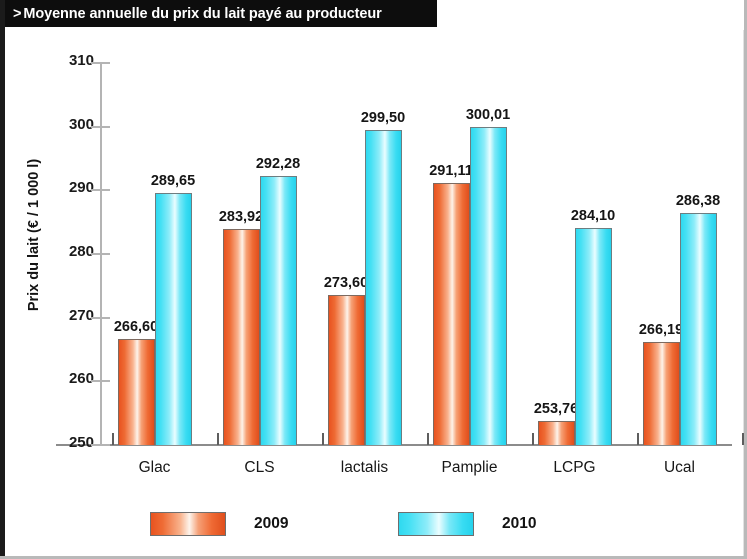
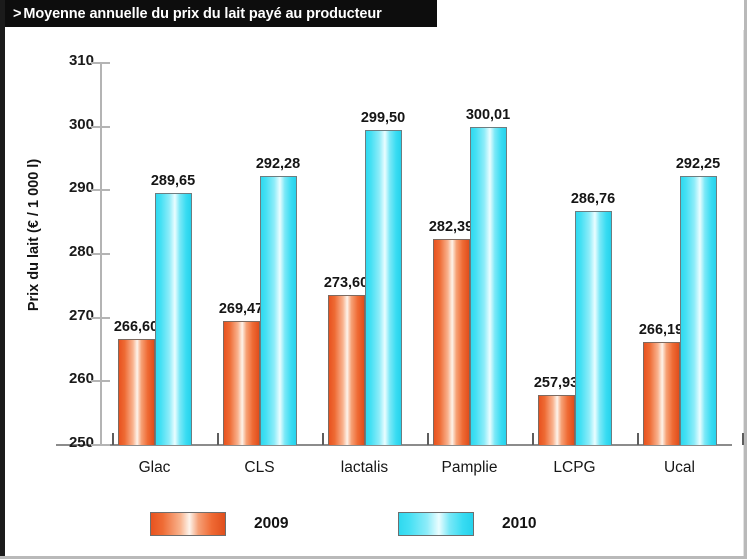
2009/CLS: 283,92 -> 269,47
2009/Pamplie: 291,11 -> 282,39
2009/LCPG: 253,76 -> 257,93
2010/LCPG: 284,10 -> 286,76
2010/Ucal: 286,38 -> 292,25
